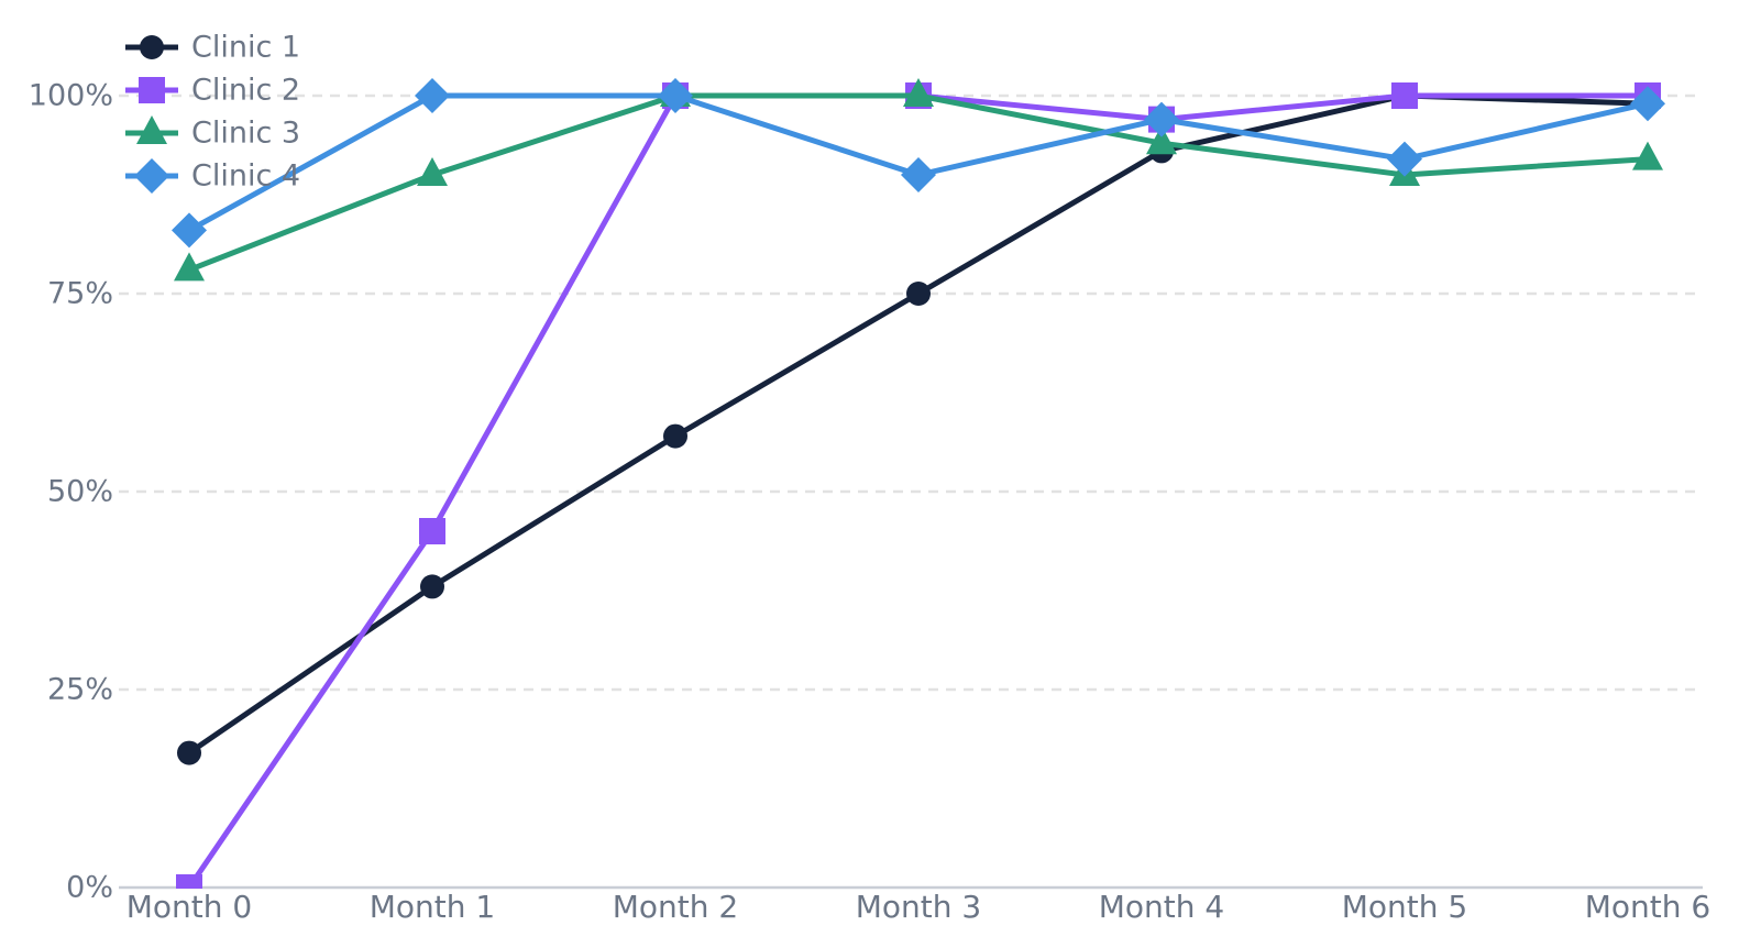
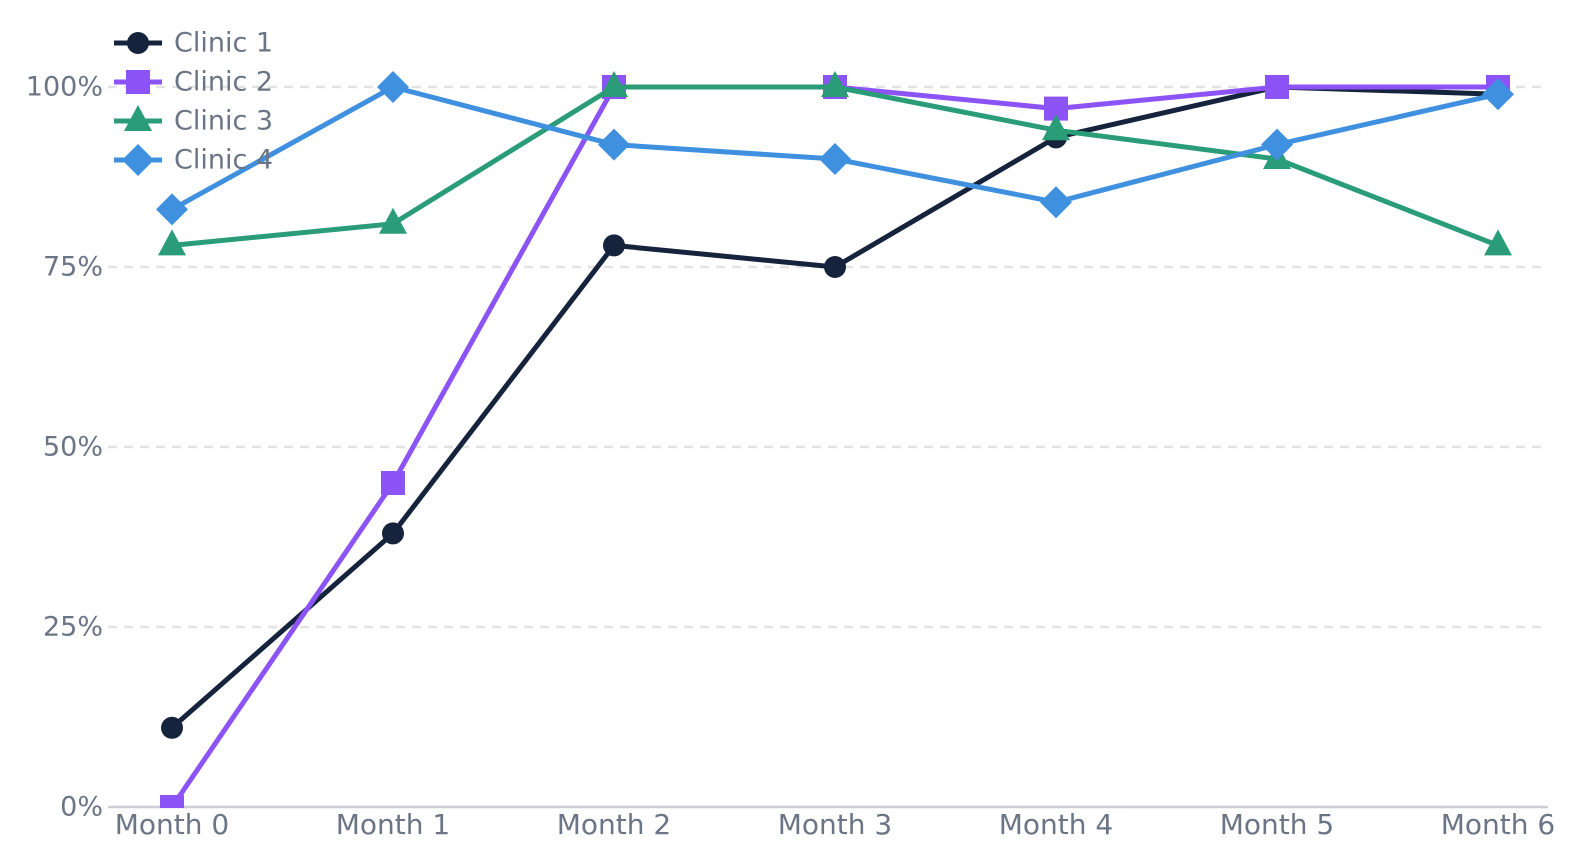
Clinic 1/Month 0: 17% -> 11%
Clinic 3/Month 1: 90% -> 81%
Clinic 1/Month 2: 57% -> 78%
Clinic 4/Month 2: 100% -> 92%
Clinic 4/Month 4: 97% -> 84%
Clinic 3/Month 6: 92% -> 78%
